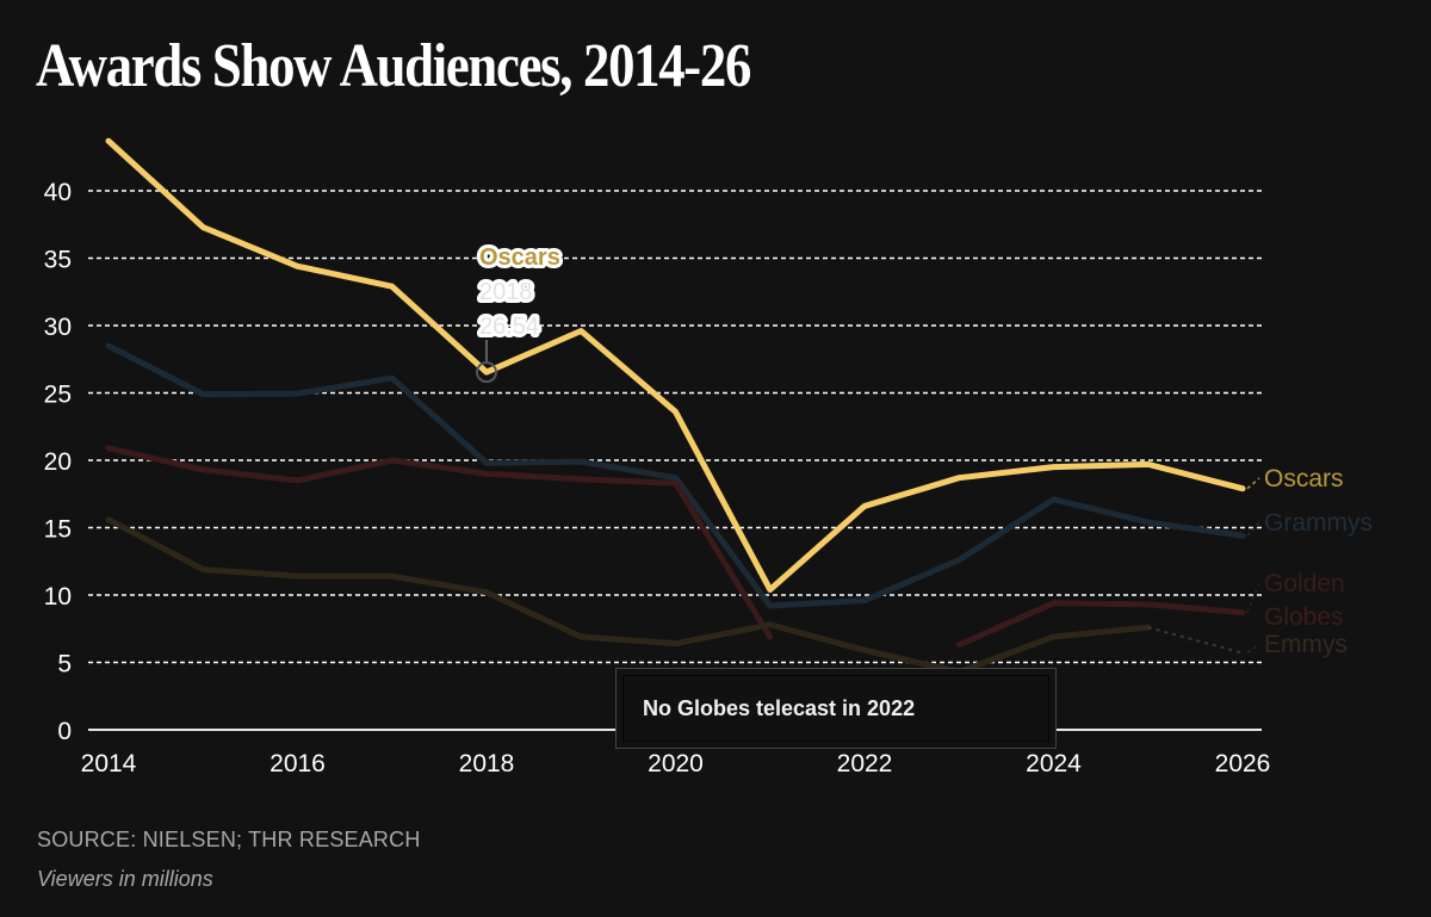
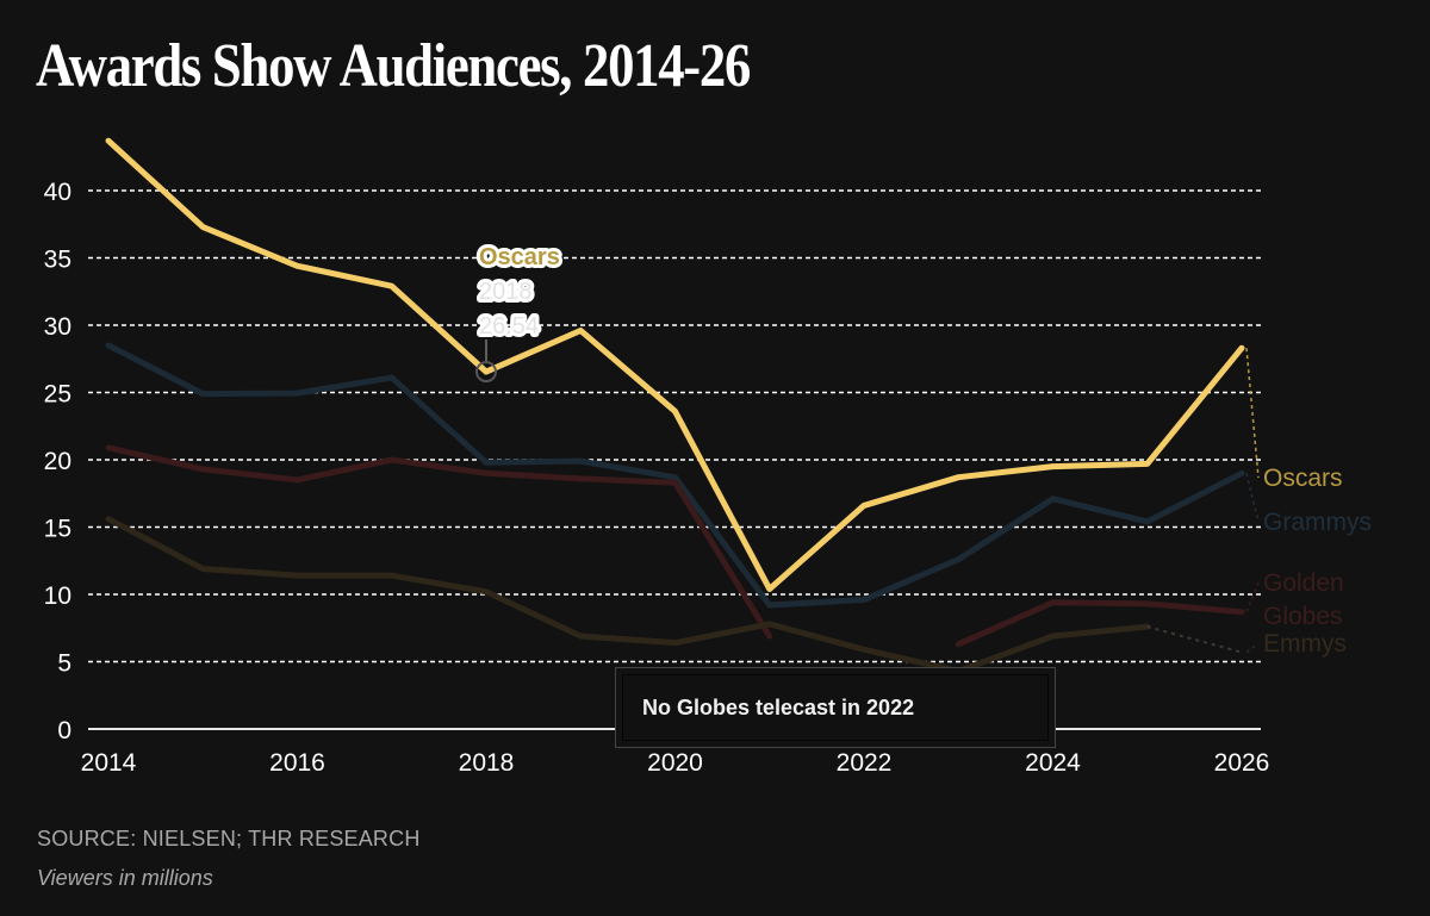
Oscars/2026: 17.9 -> 28.3
Grammys/2026: 14.4 -> 19.0
